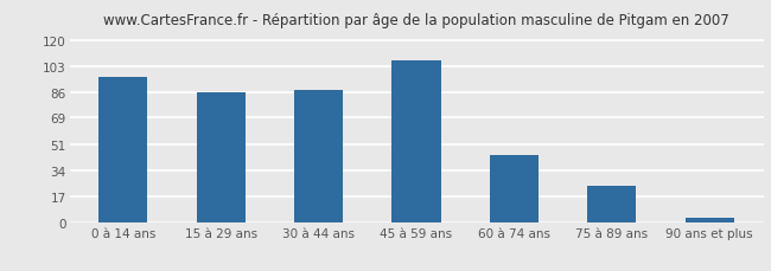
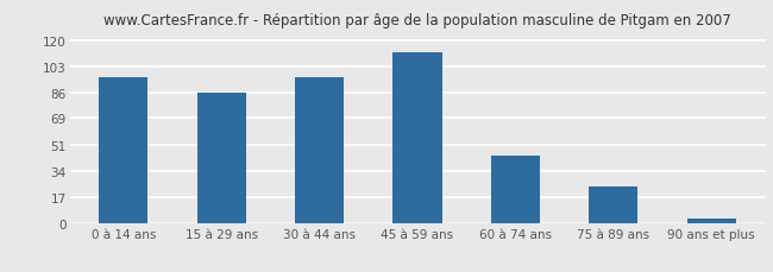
30 à 44 ans: 87 -> 96
45 à 59 ans: 107 -> 112
